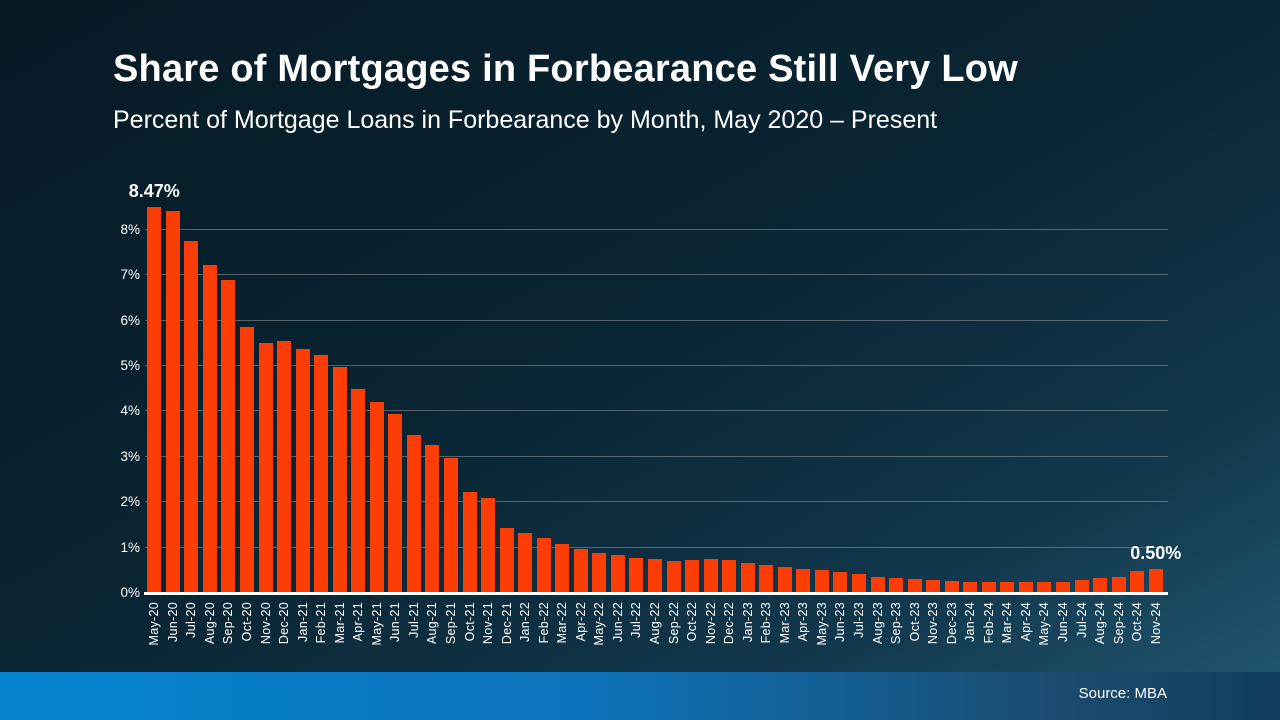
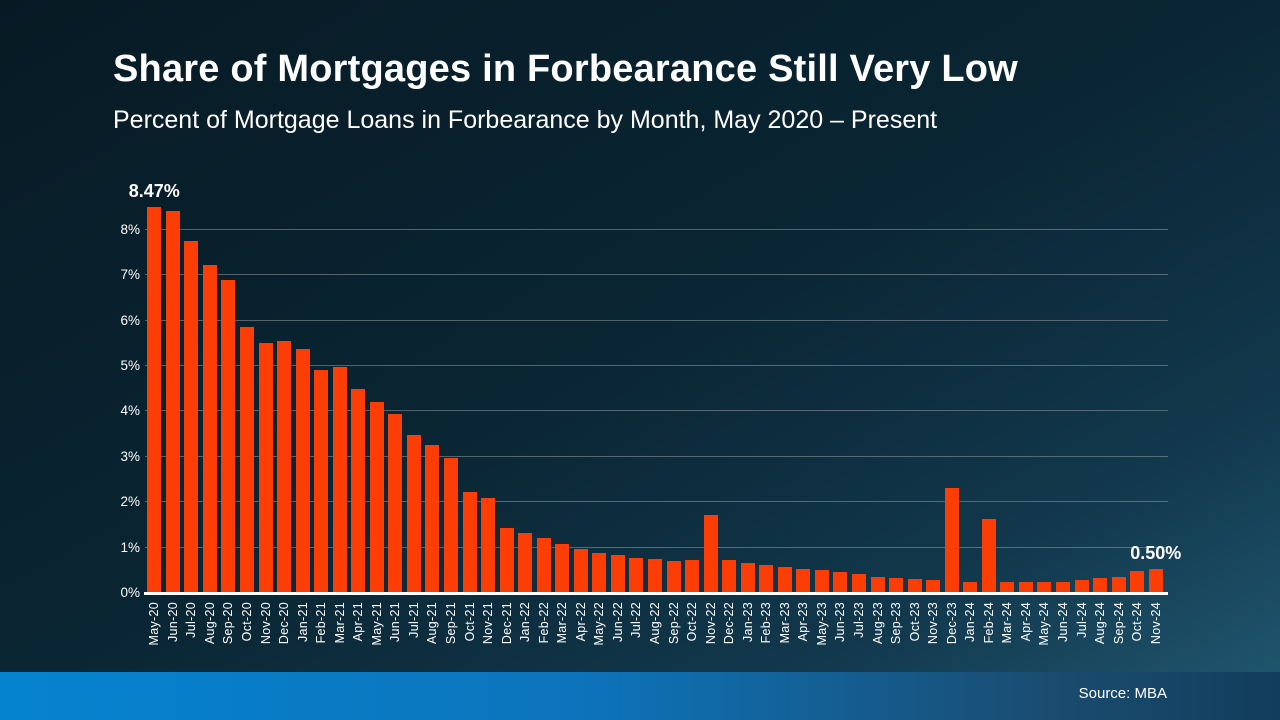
Feb-21: 5.2% -> 4.9%
Nov-22: 0.7% -> 1.7%
Dec-23: 0.2% -> 2.3%
Feb-24: 0.2% -> 1.6%
